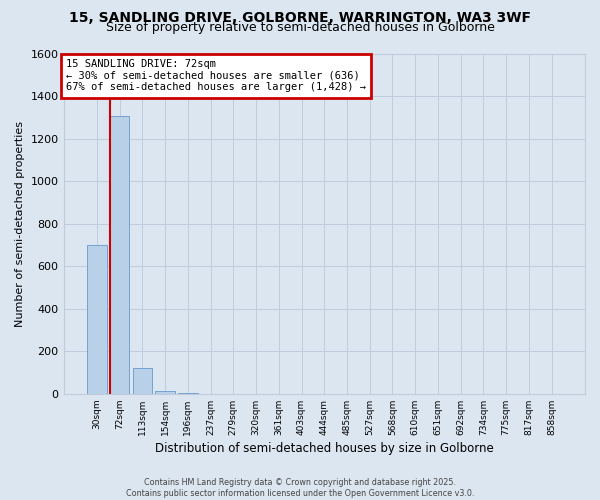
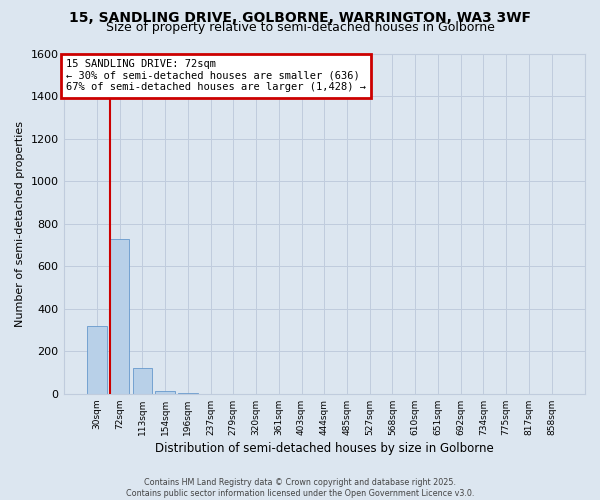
30sqm: 700 -> 320
72sqm: 1310 -> 730
